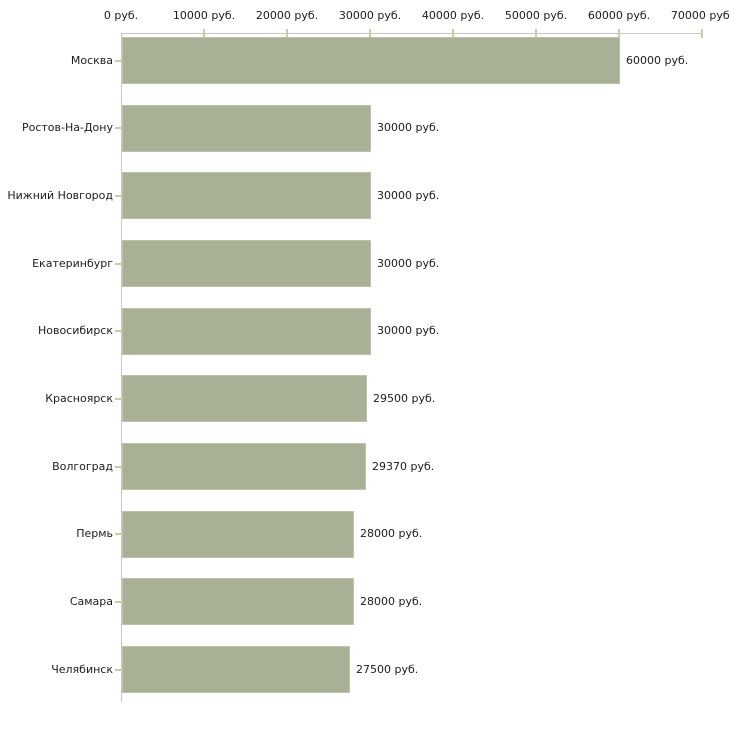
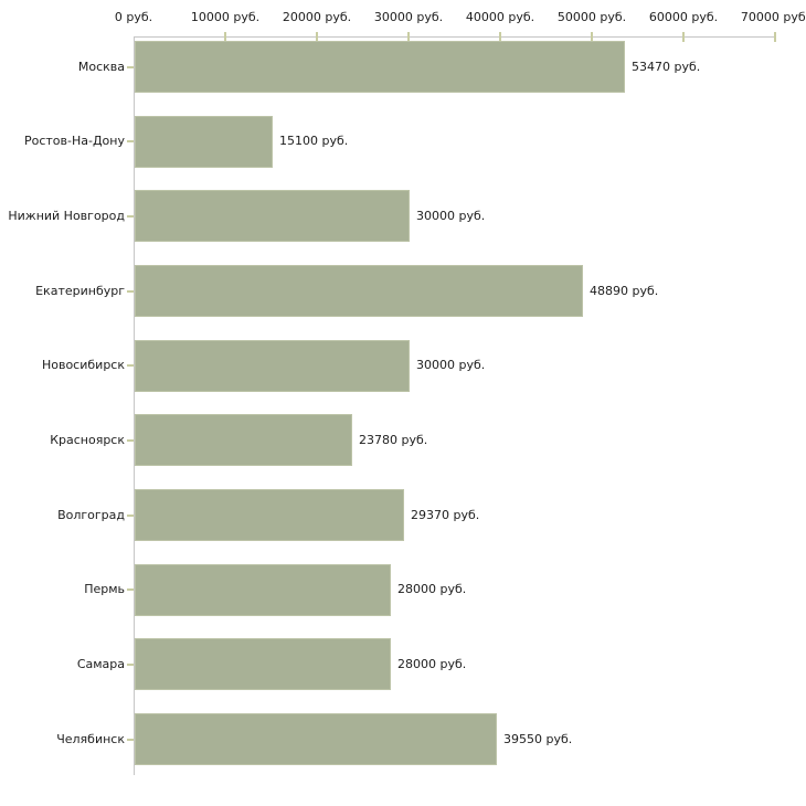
Москва: 60000 -> 53470
Ростов-На-Дону: 30000 -> 15100
Екатеринбург: 30000 -> 48890
Красноярск: 29500 -> 23780
Челябинск: 27500 -> 39550
